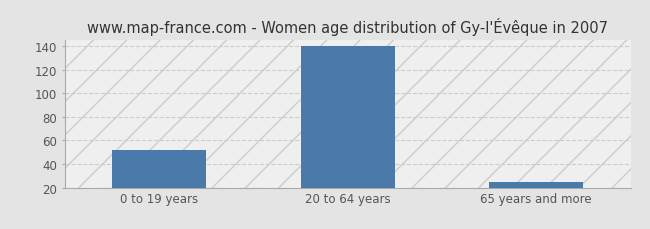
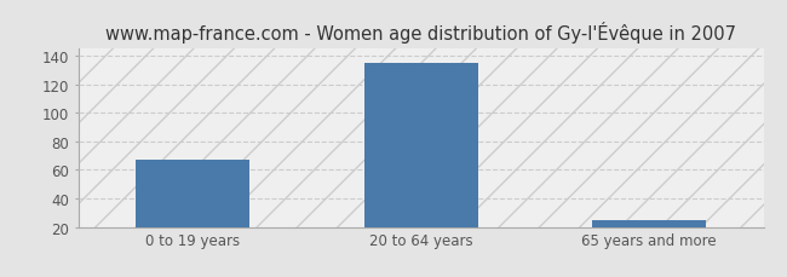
0 to 19 years: 52 -> 67
20 to 64 years: 140 -> 135
